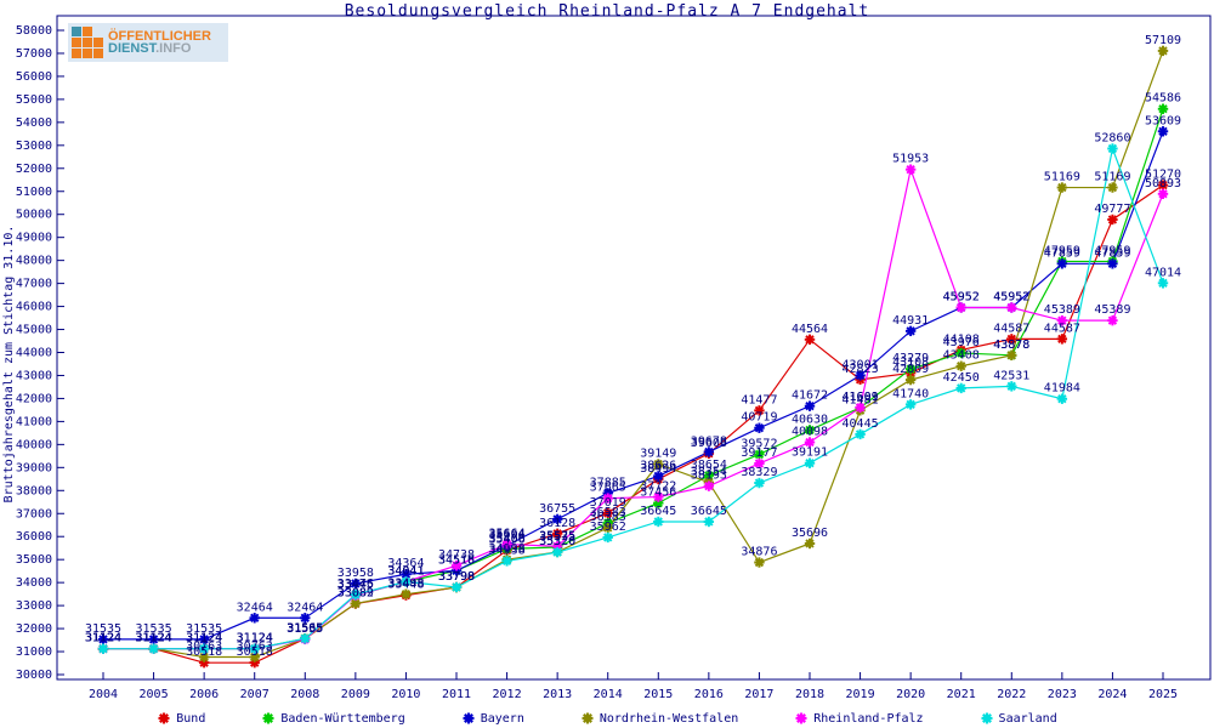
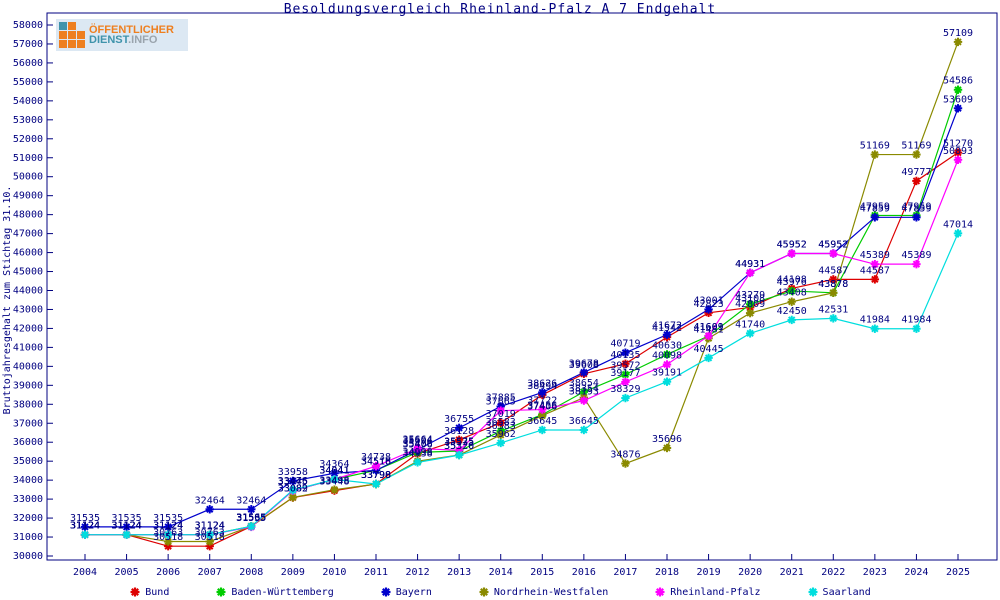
Nordrhein-Westfalen/2015: 39149 -> 37406
Bund/2017: 41477 -> 40135
Bund/2018: 44564 -> 41542
Rheinland-Pfalz/2020: 51953 -> 44931
Saarland/2024: 52860 -> 41984
